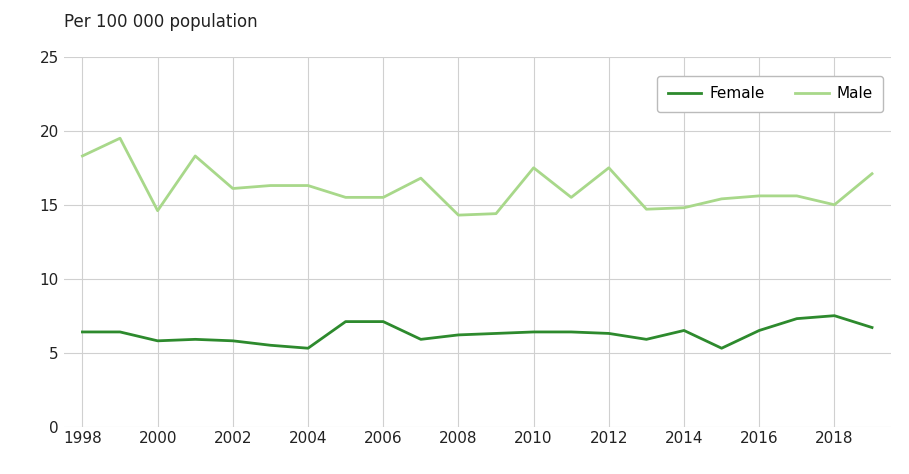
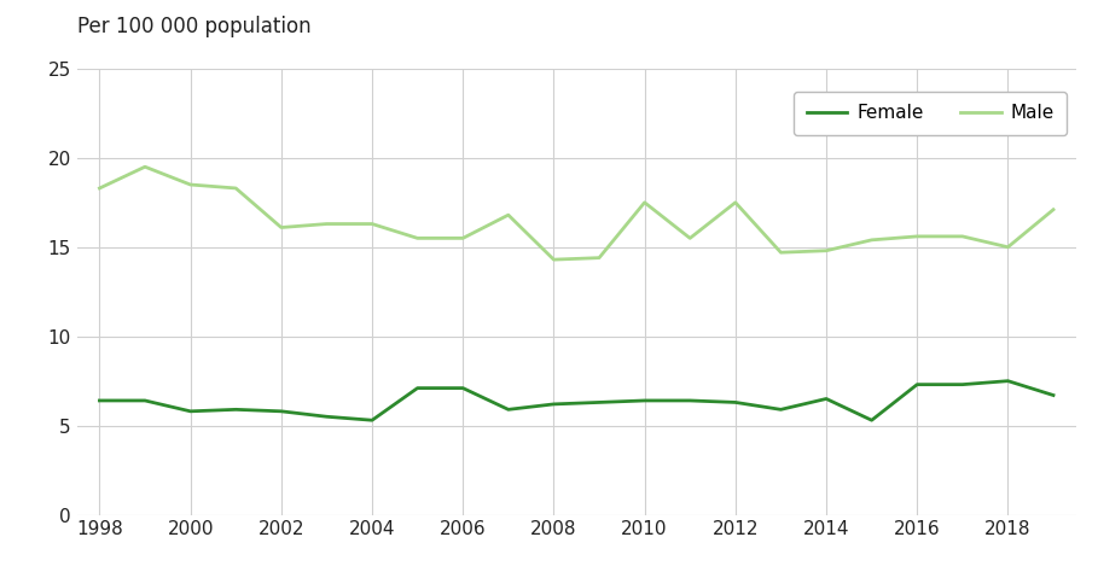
Male/2000: 14.6 -> 18.5
Female/2016: 6.5 -> 7.3
